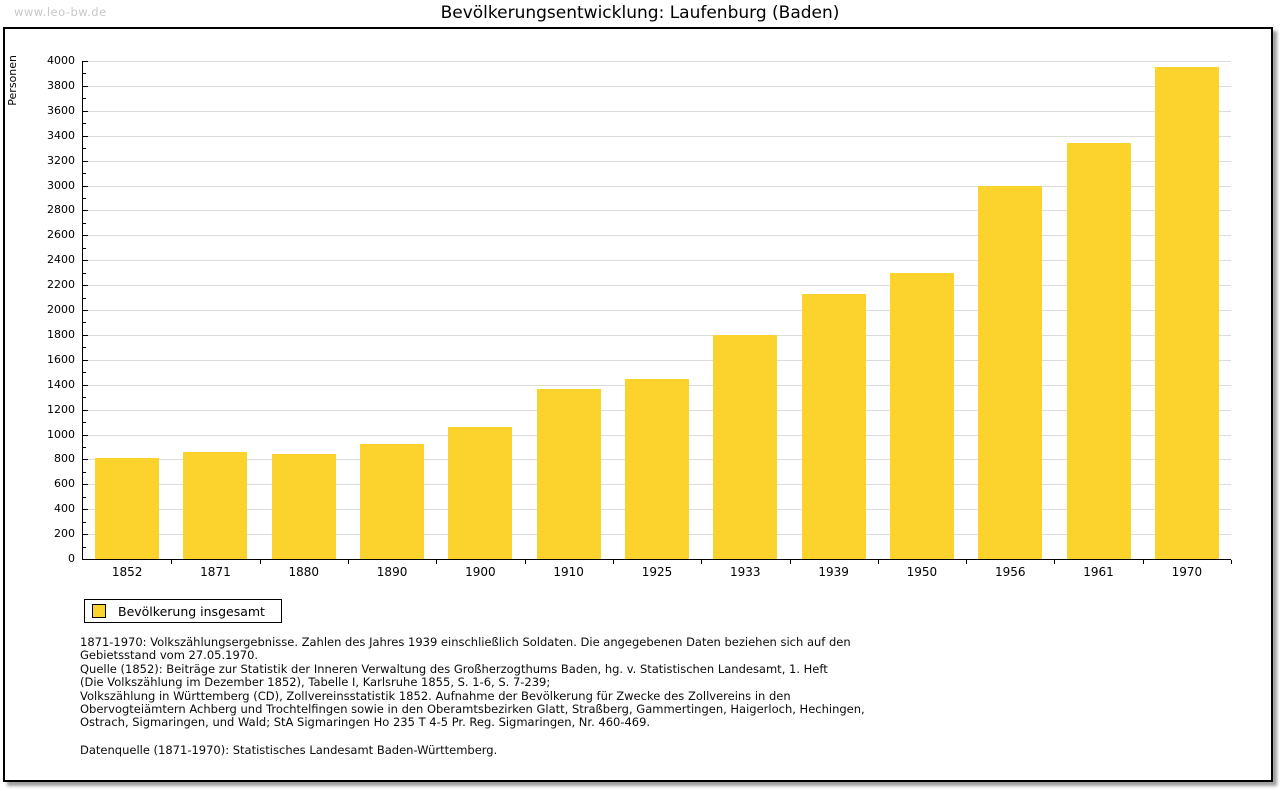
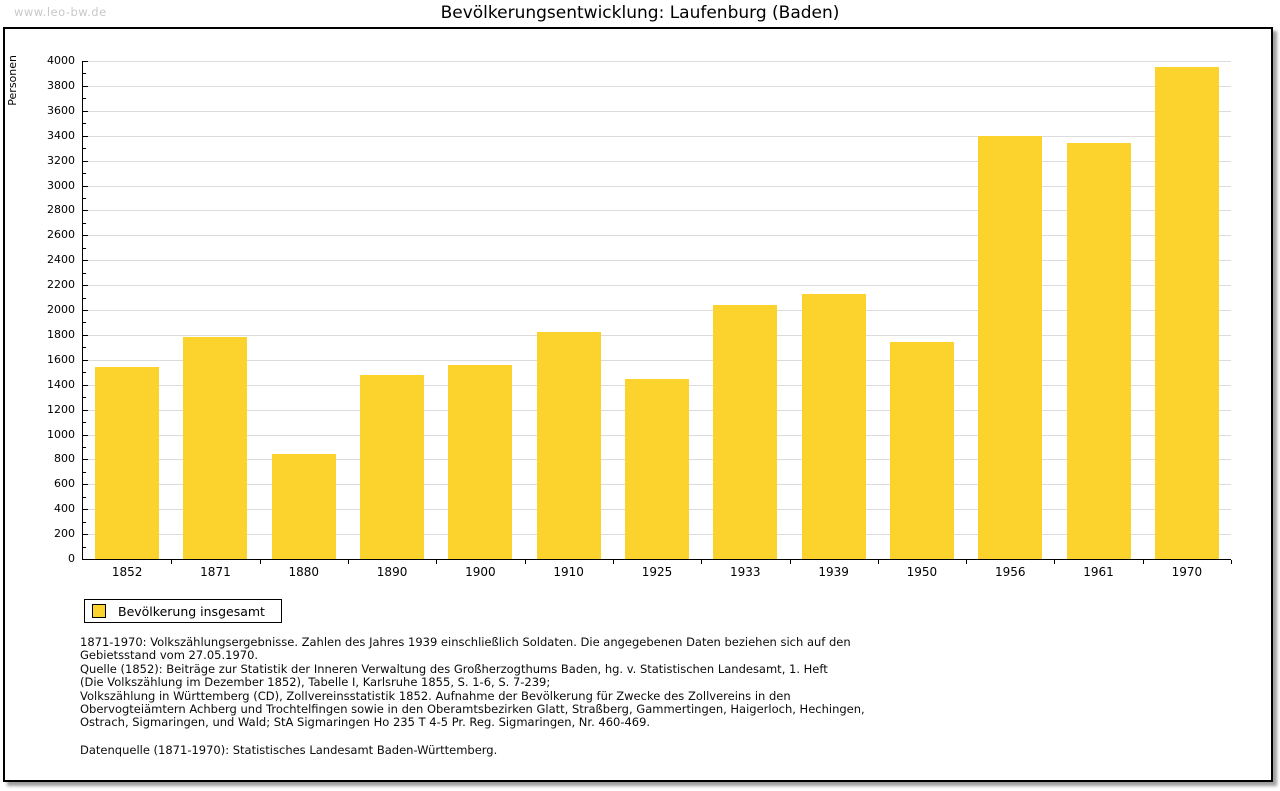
1852: 810 -> 1540
1871: 860 -> 1780
1890: 920 -> 1480
1900: 1060 -> 1560
1910: 1360 -> 1820
1933: 1800 -> 2040
1950: 2300 -> 1740
1956: 3000 -> 3400
